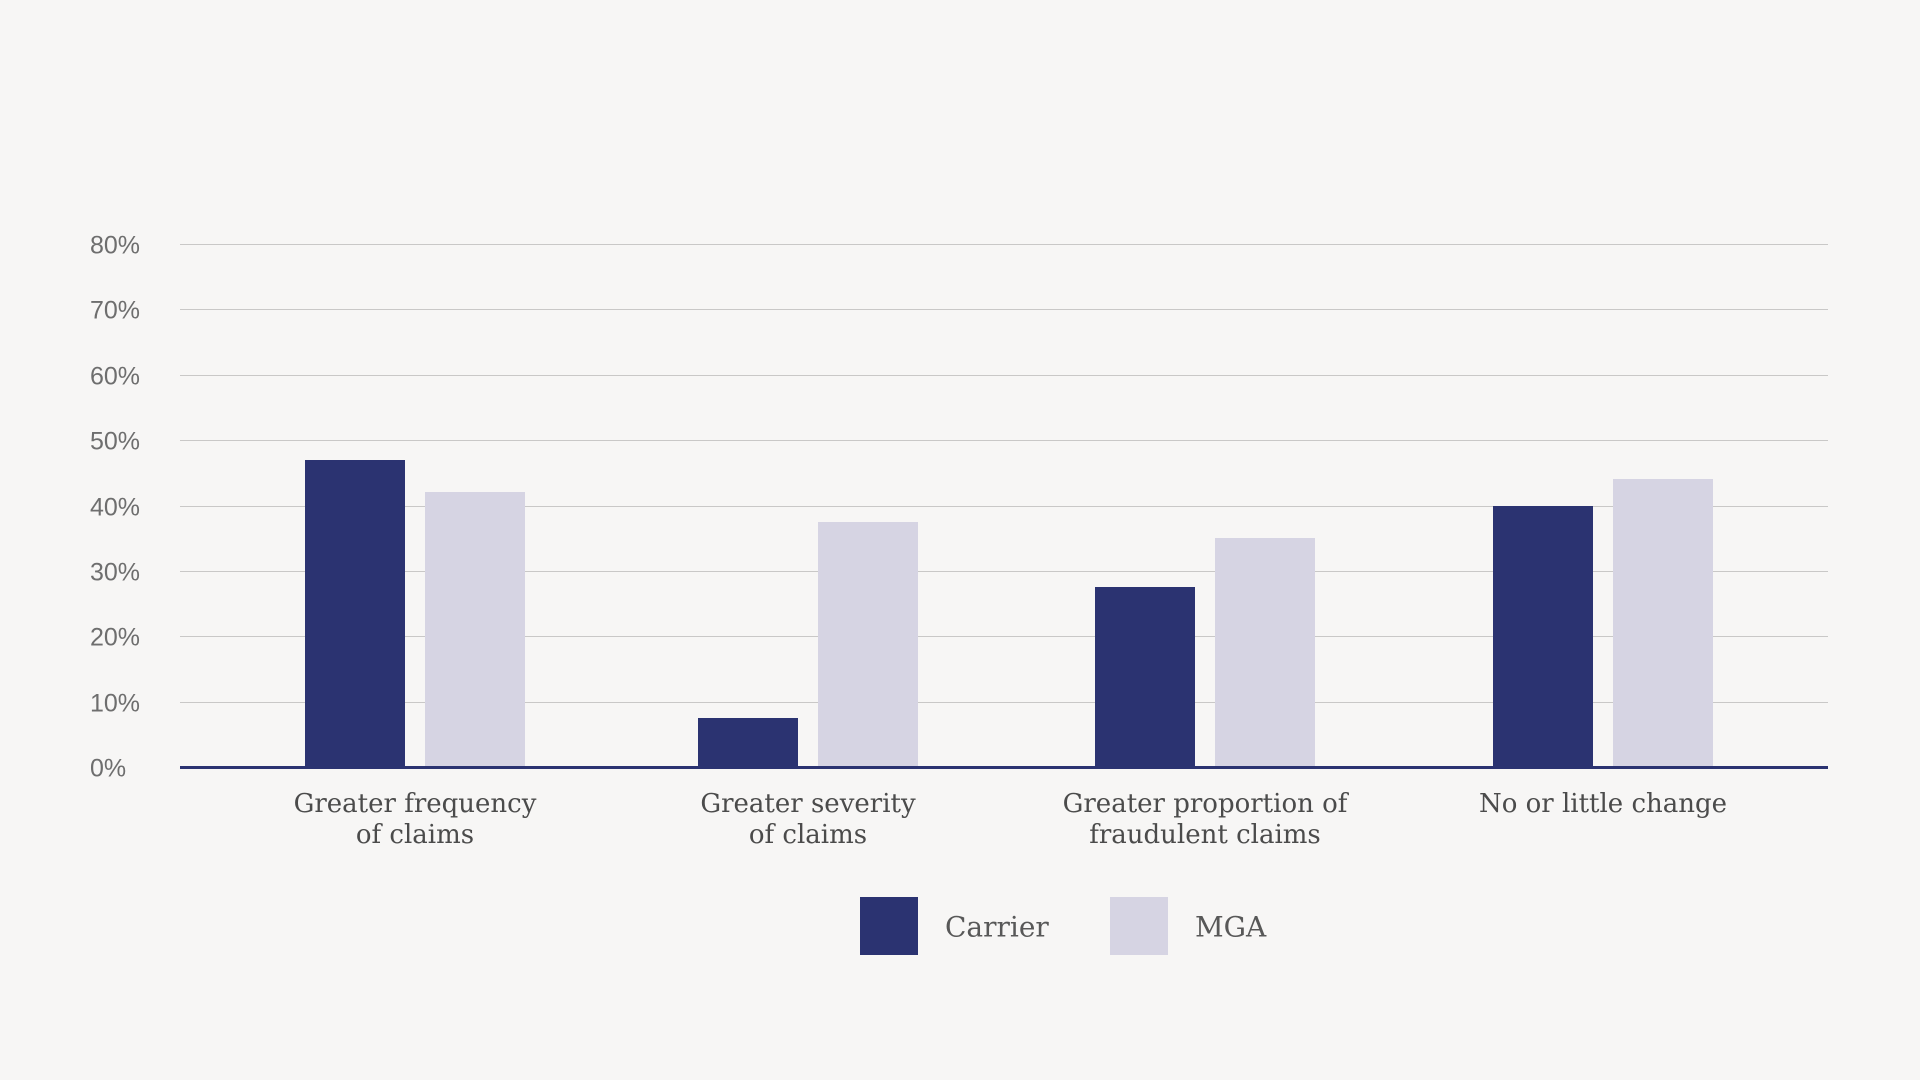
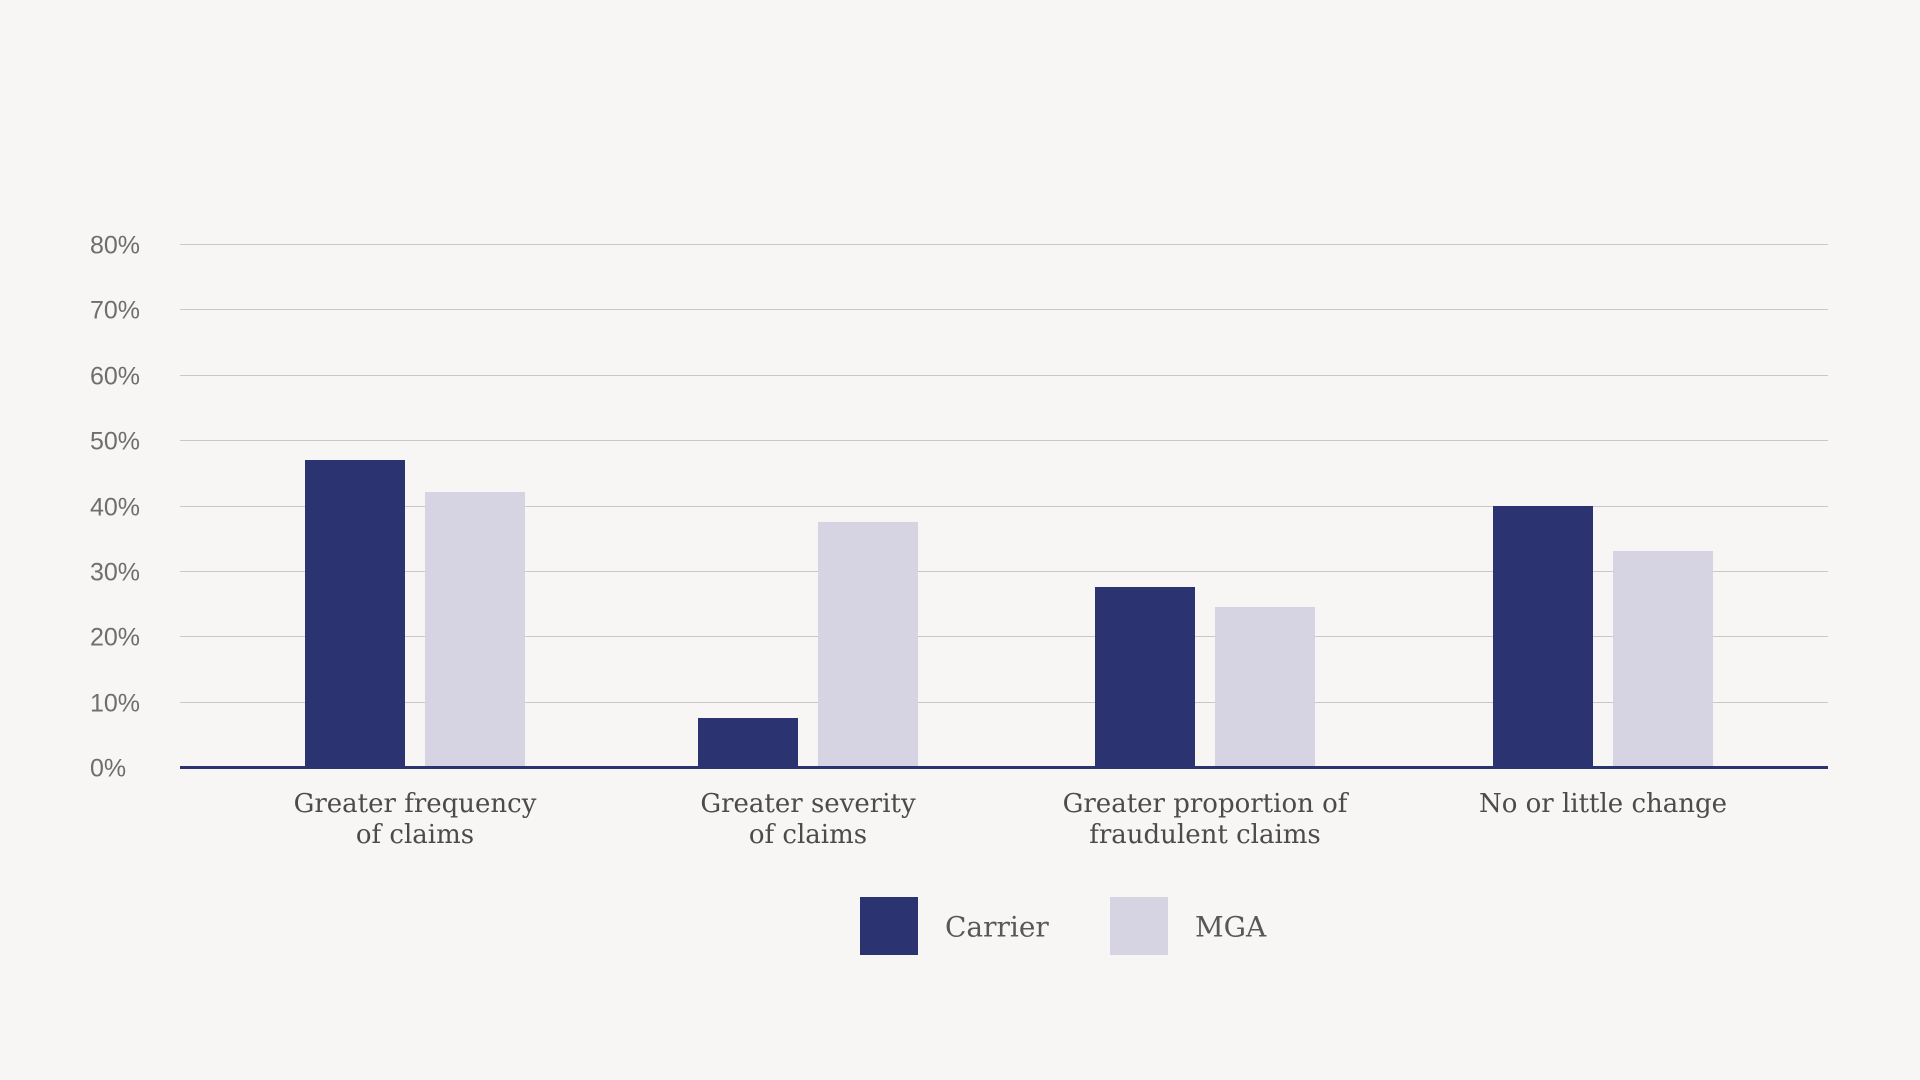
MGA/Greater proportion of fraudulent claims: 35% -> 24%
MGA/No or little change: 44% -> 33%
